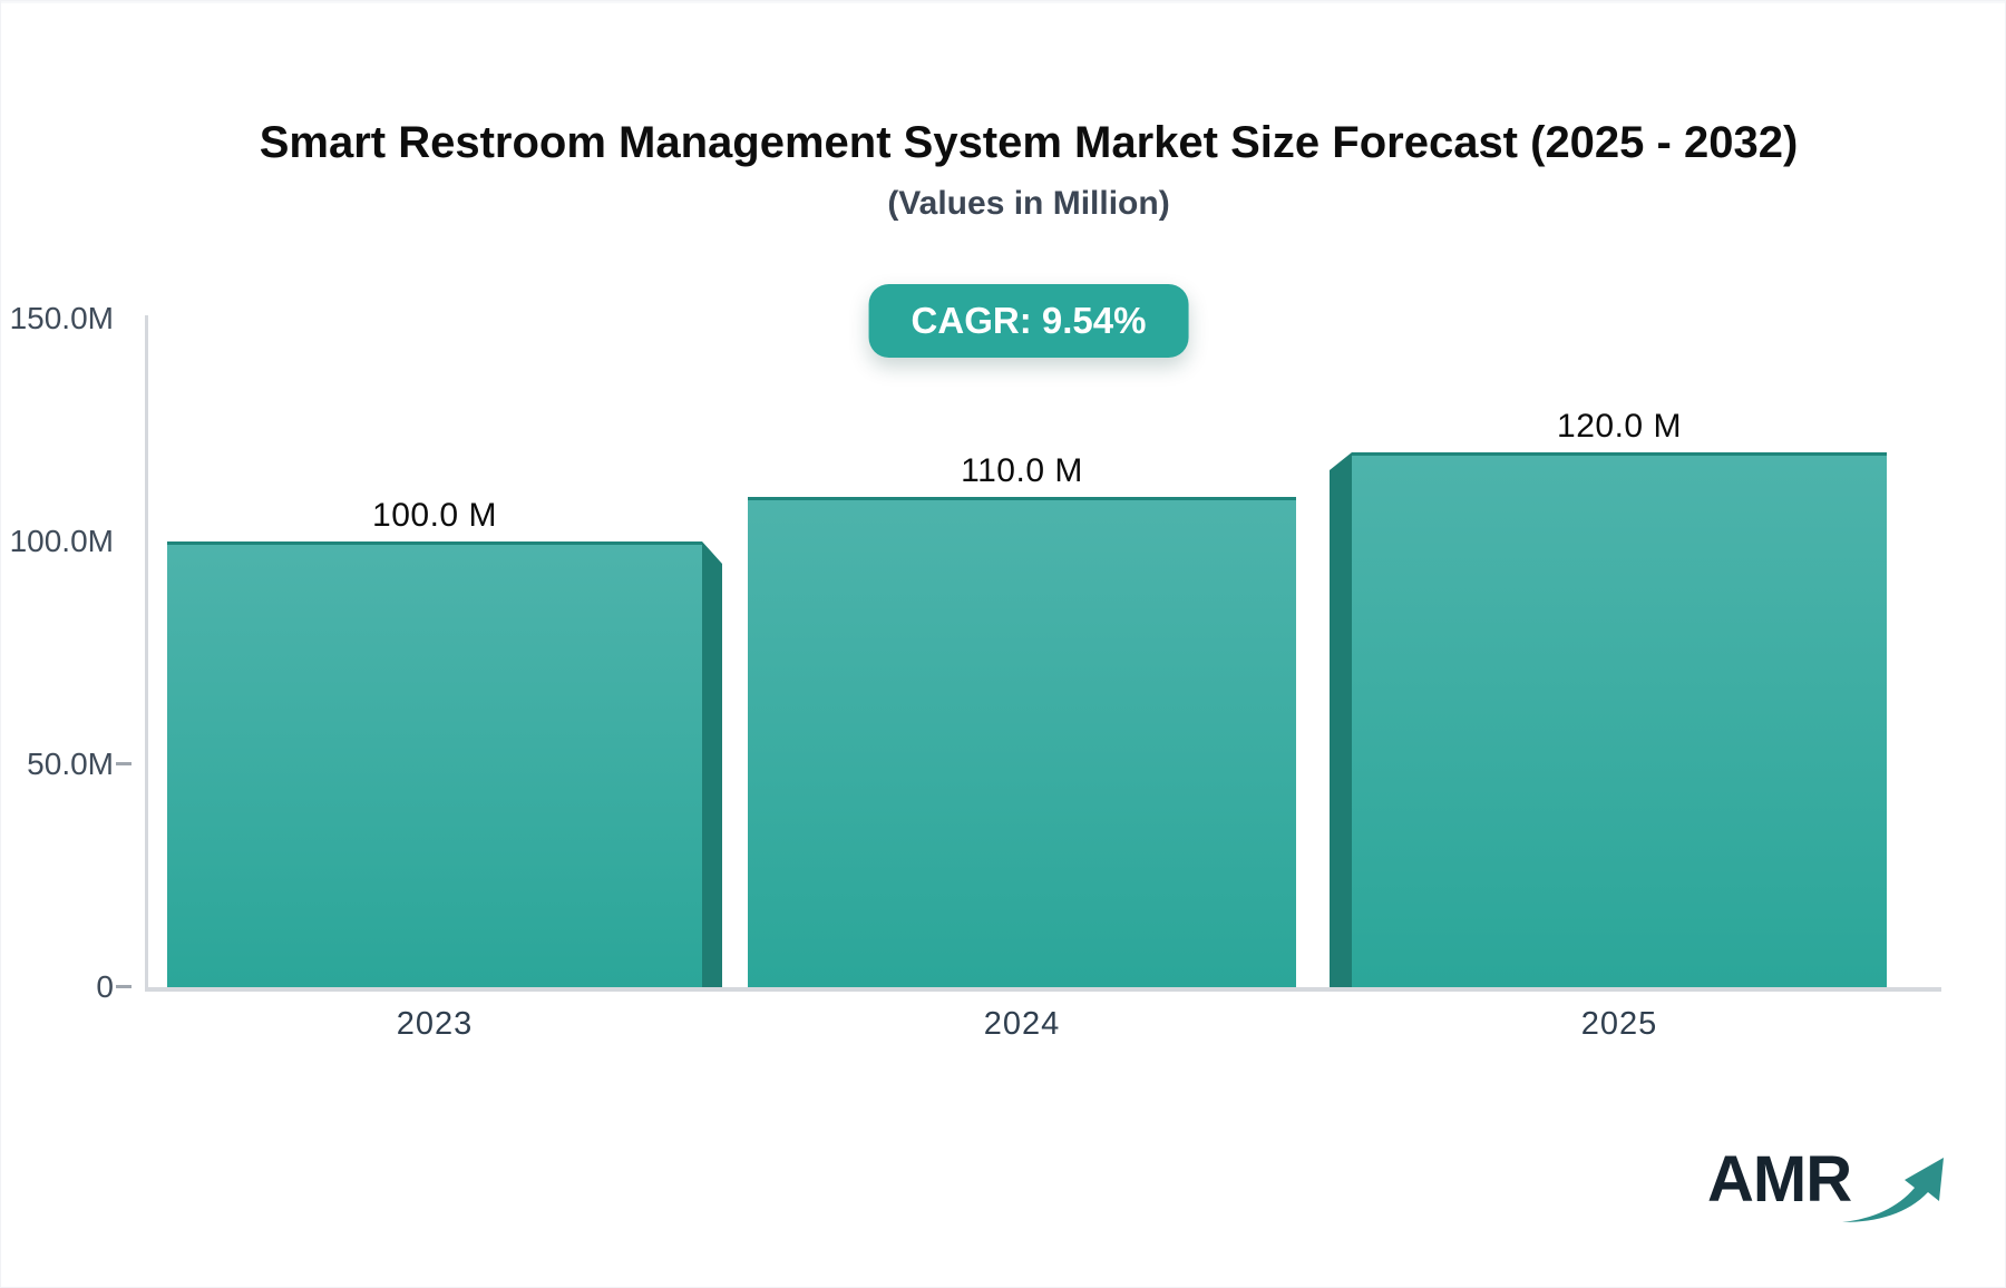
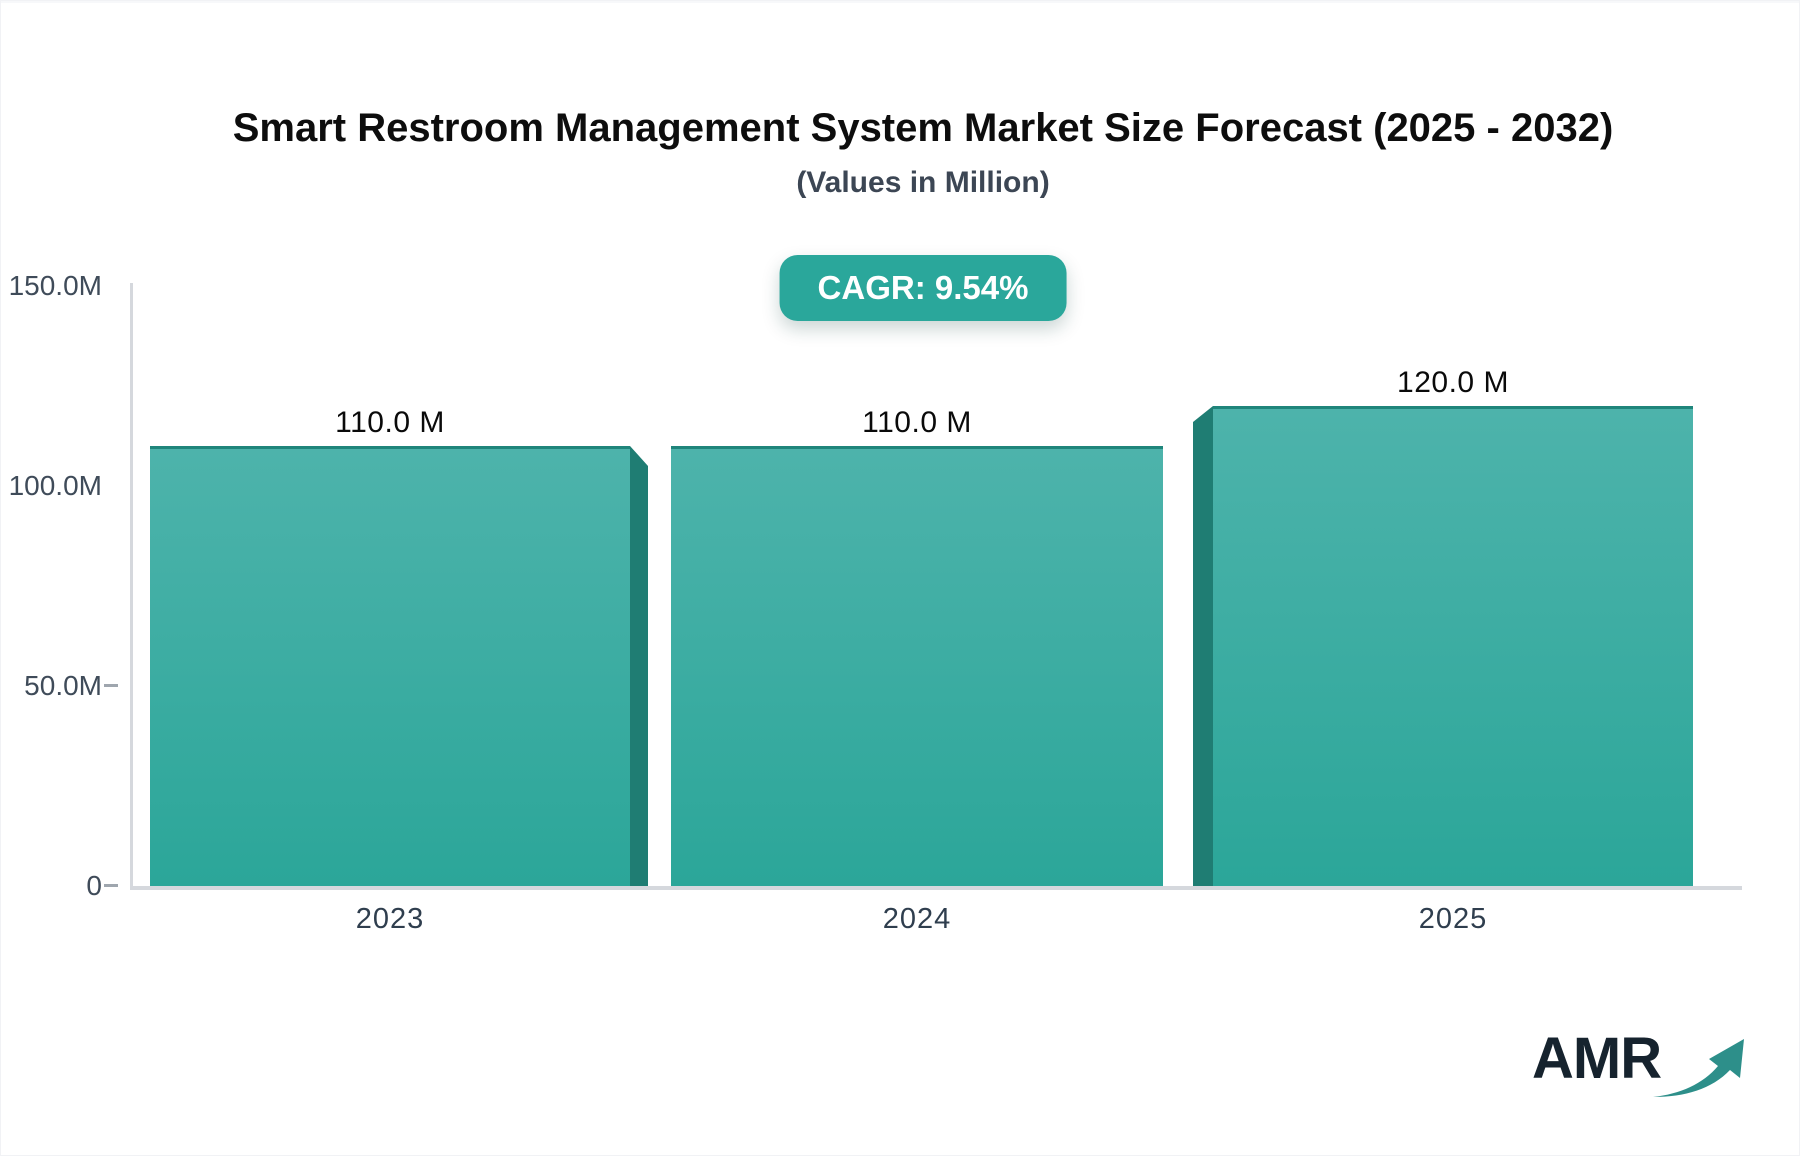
2023: 100.0 -> 110.0
